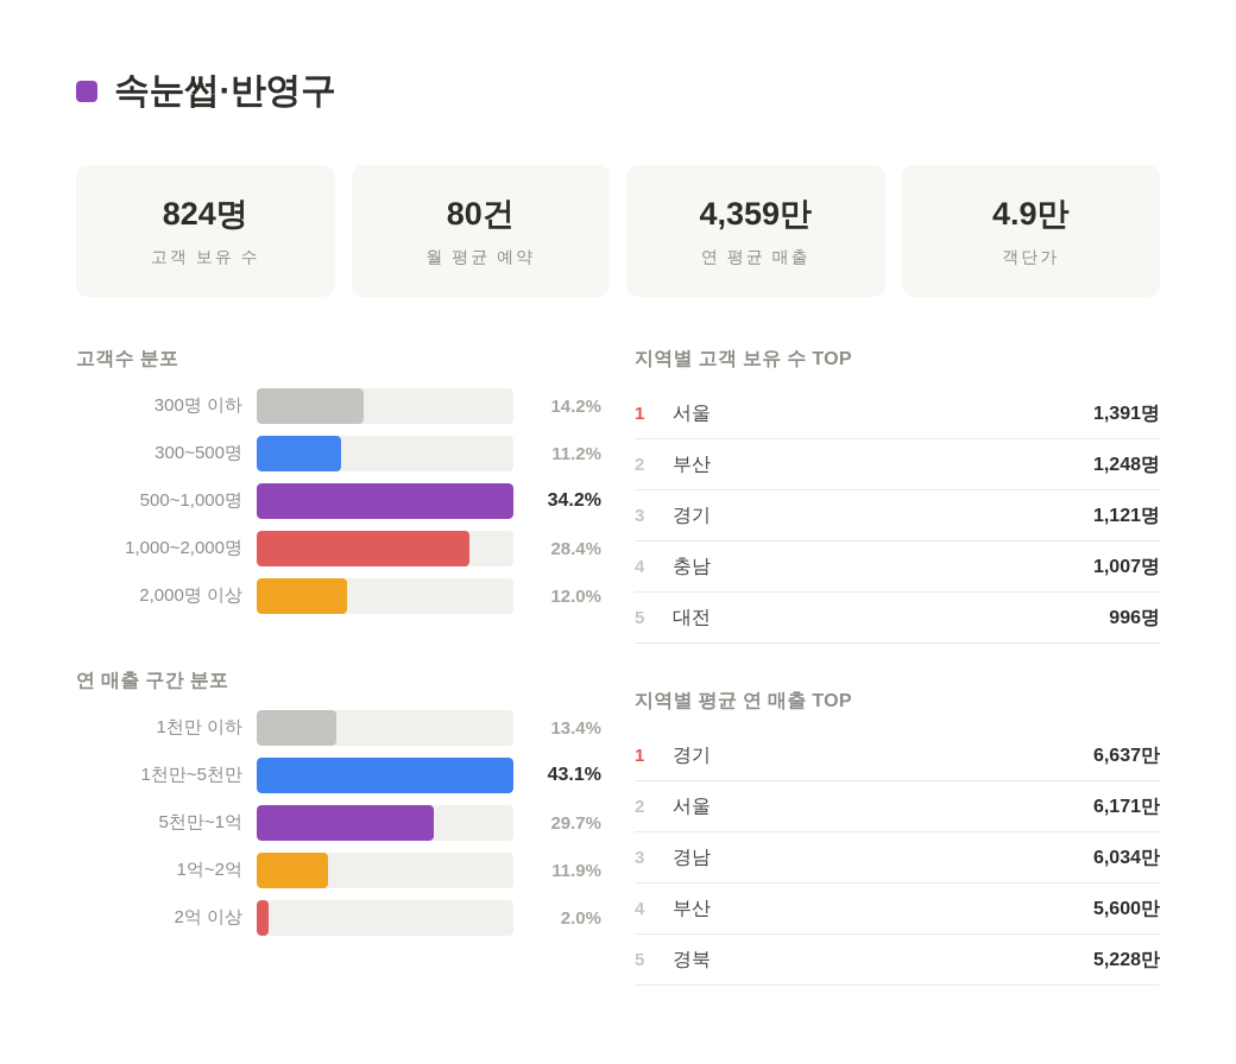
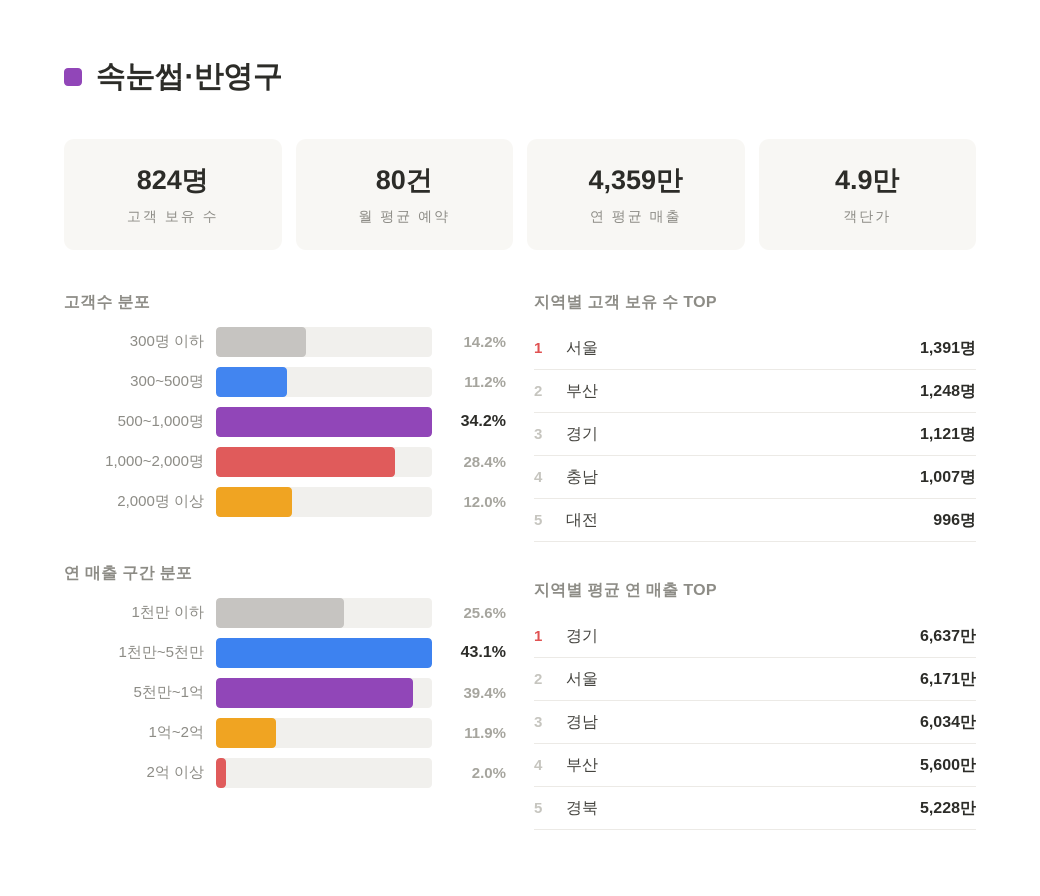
연 매출 구간 분포/1천만 이하: 13.4% -> 25.6%
연 매출 구간 분포/5천만~1억: 29.7% -> 39.4%
